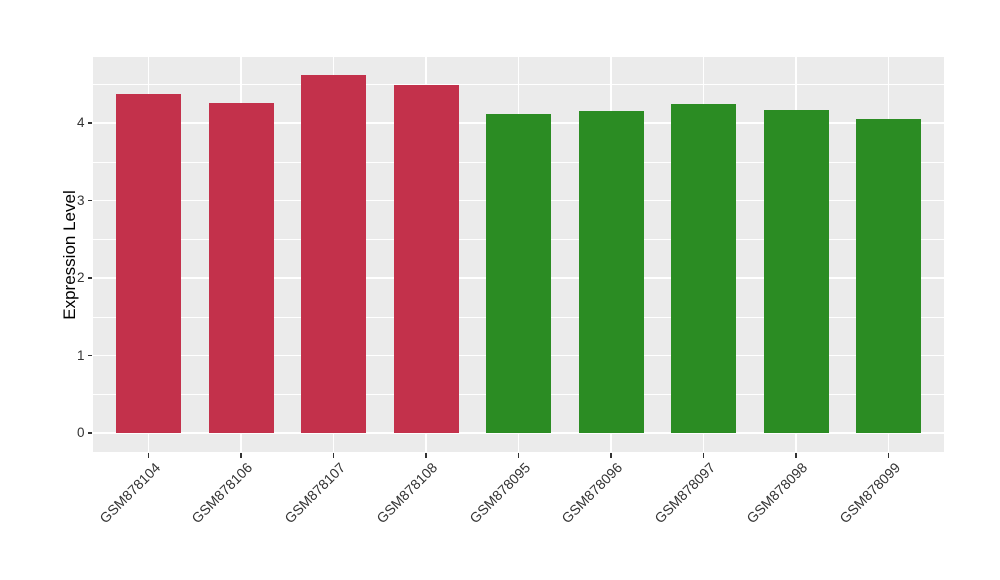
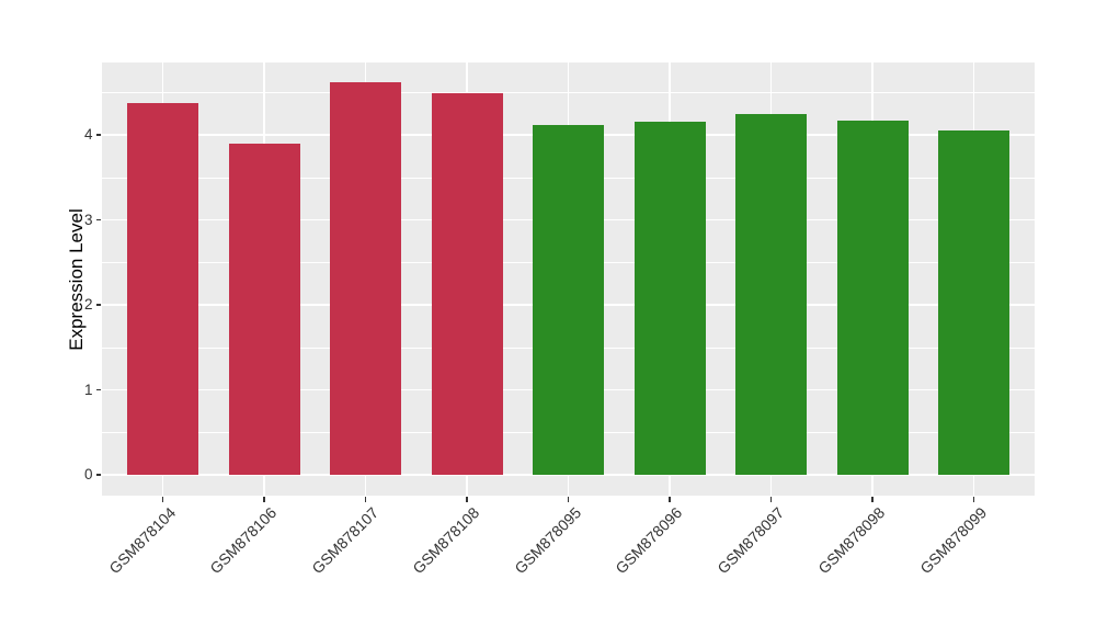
GSM878106: 4.3 -> 3.9
